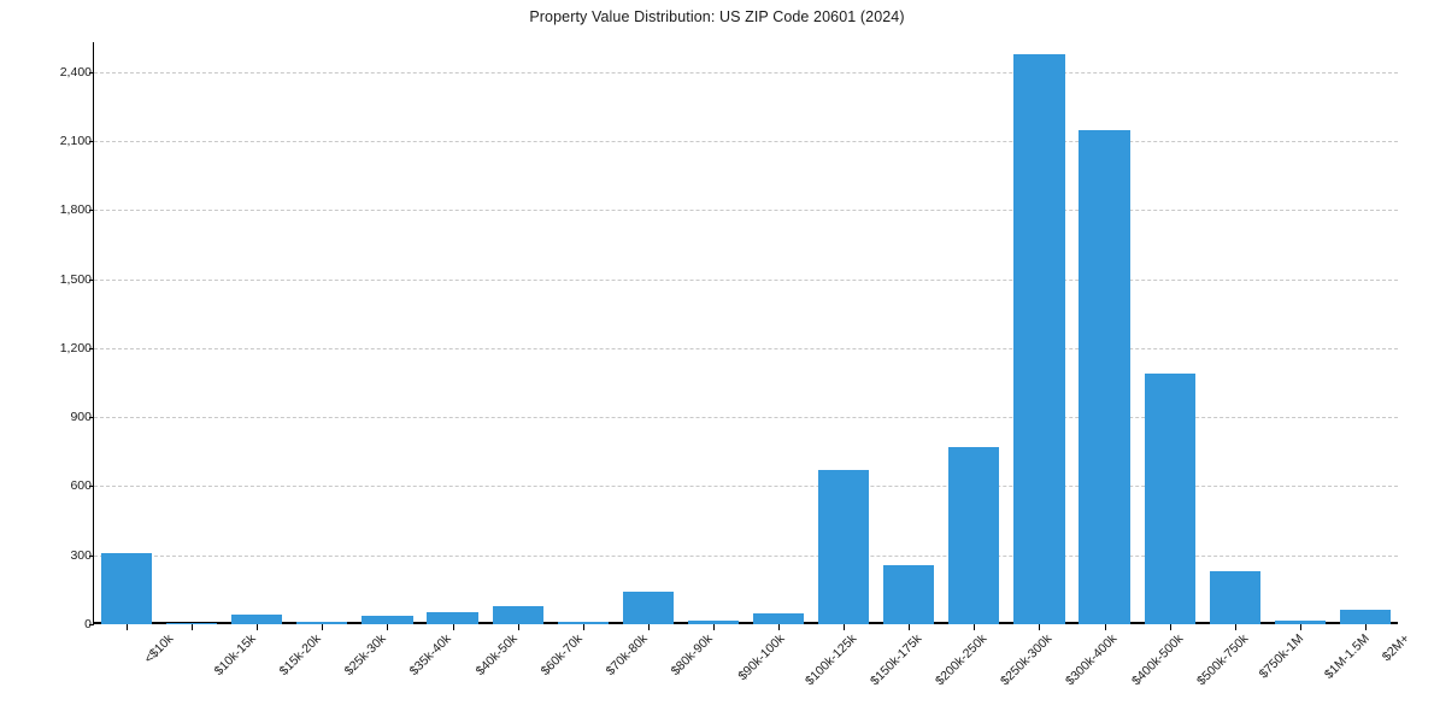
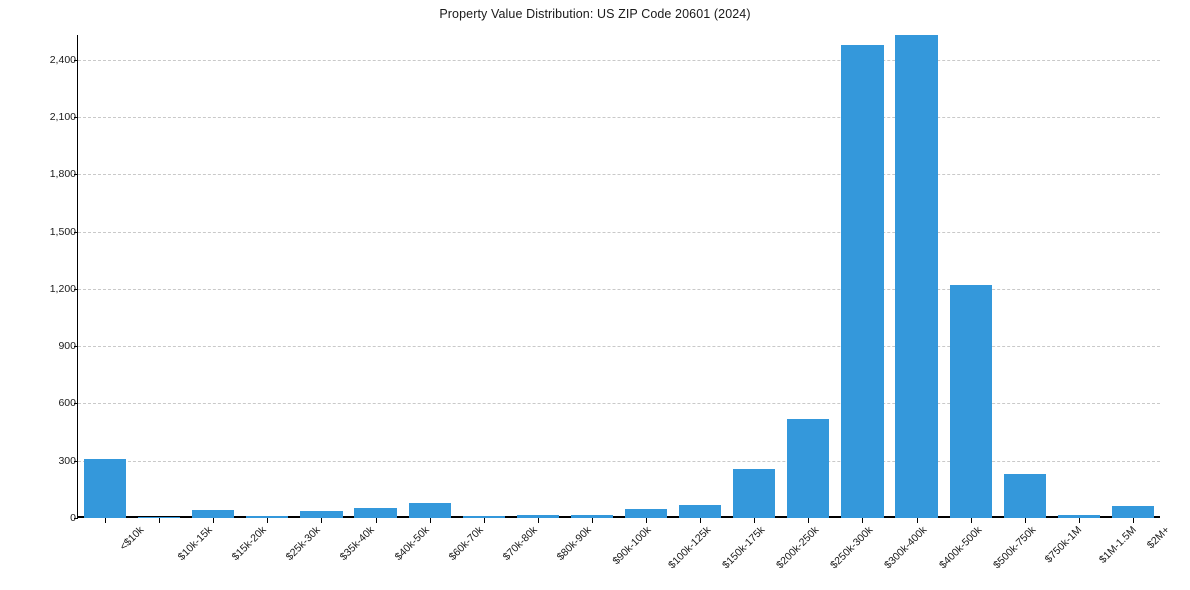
$80k-90k: 140 -> 20
$150k-175k: 670 -> 70
$250k-300k: 770 -> 520
$400k-500k: 2150 -> 2530
$500k-750k: 1090 -> 1220
